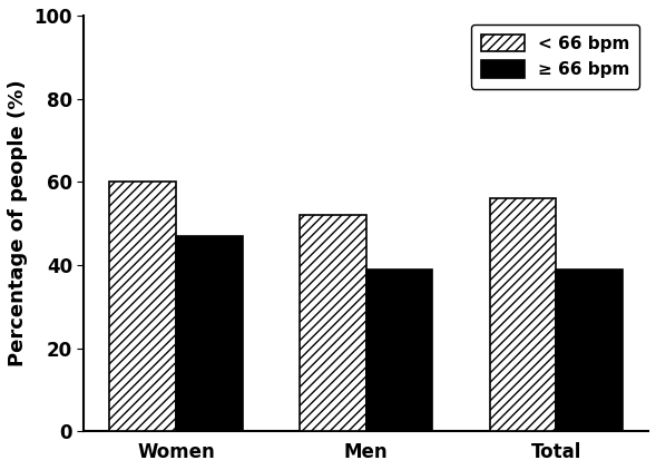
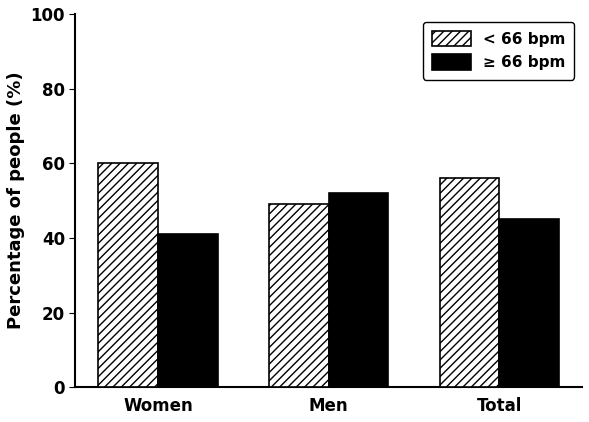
≥ 66 bpm/Women: 47 -> 41
< 66 bpm/Men: 52 -> 49
≥ 66 bpm/Men: 39 -> 52
≥ 66 bpm/Total: 39 -> 45
